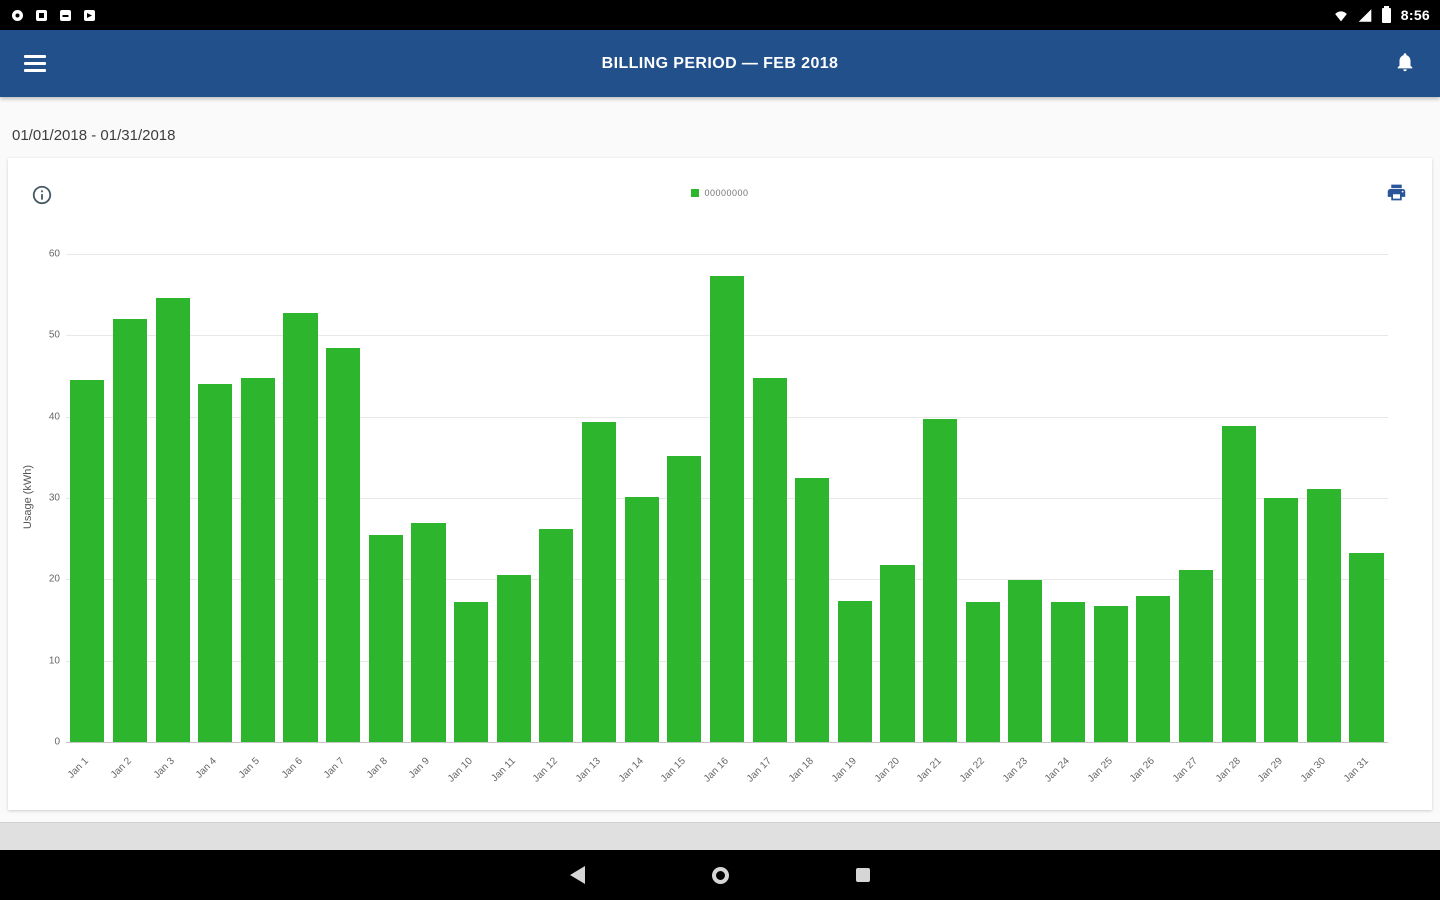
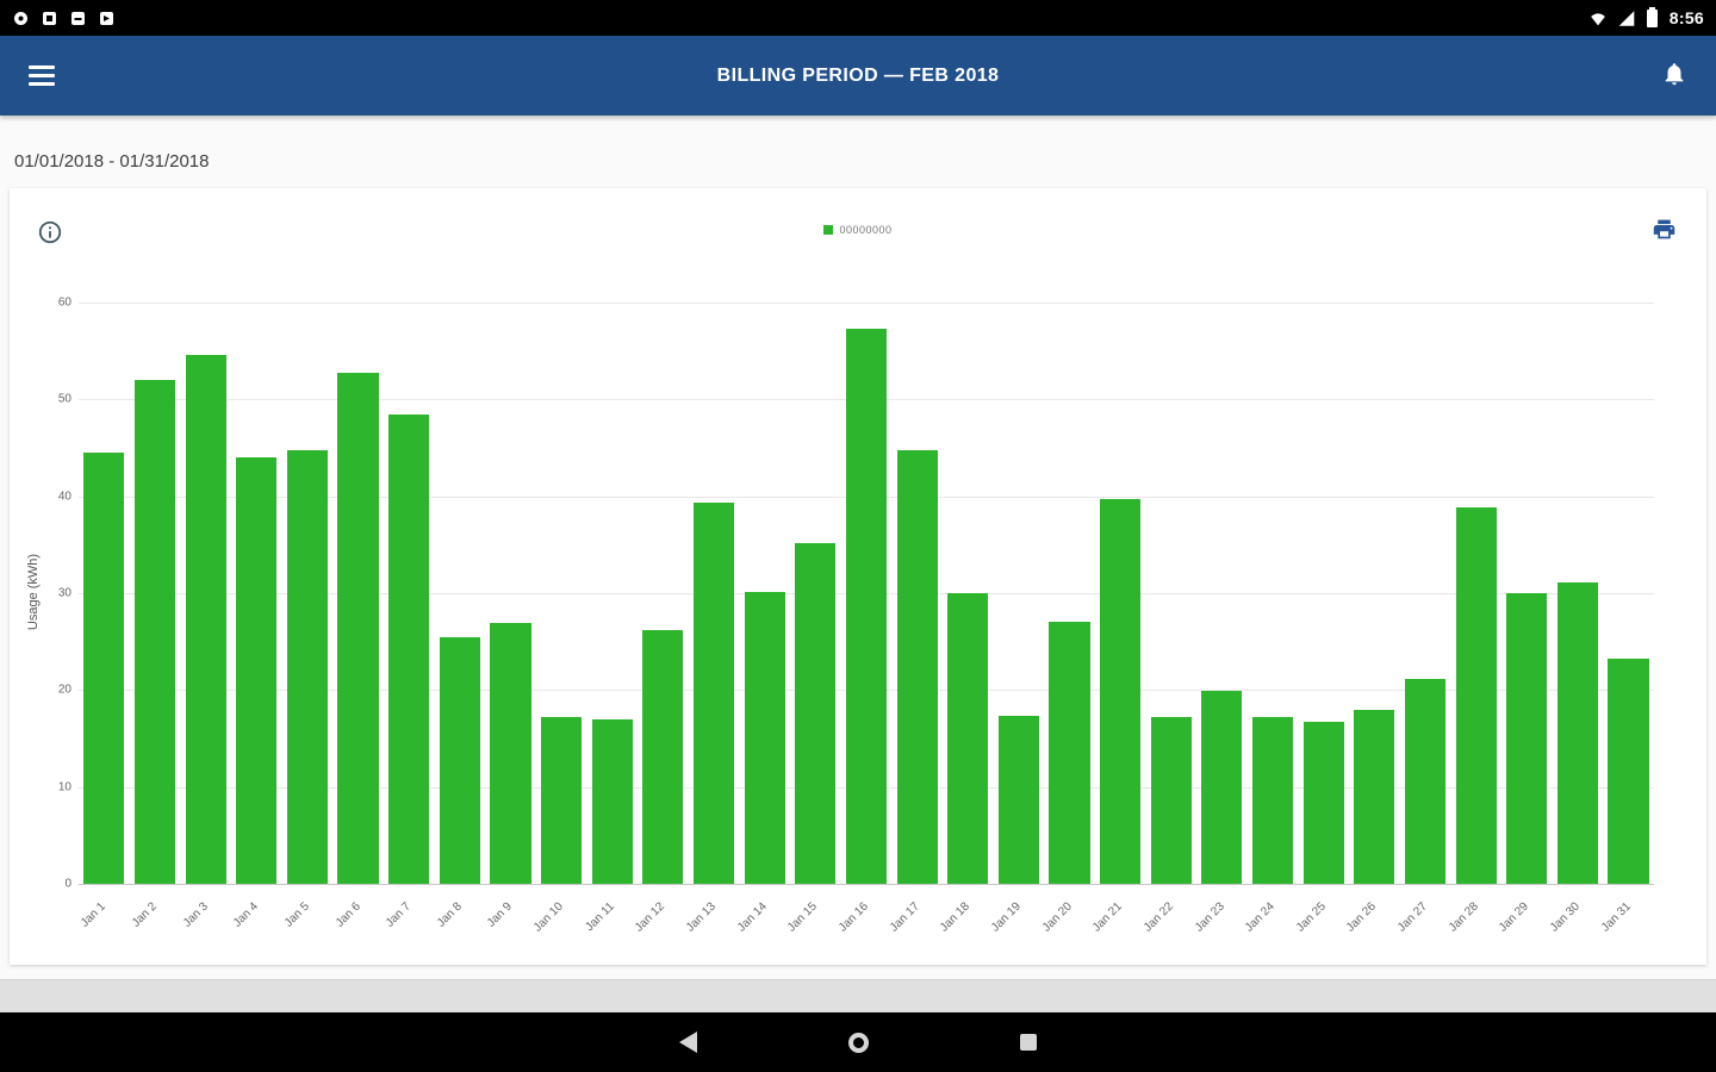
Jan 11: 20 -> 17
Jan 18: 32 -> 30
Jan 20: 22 -> 27
